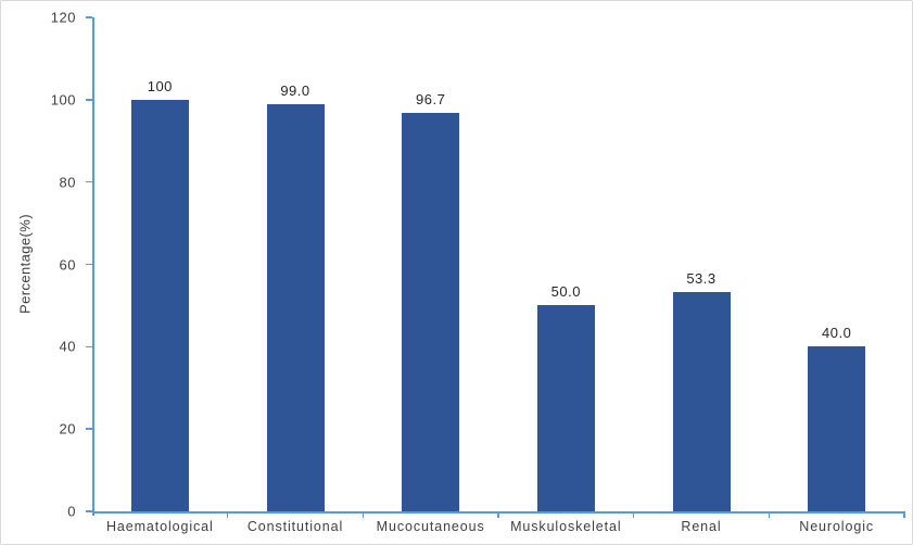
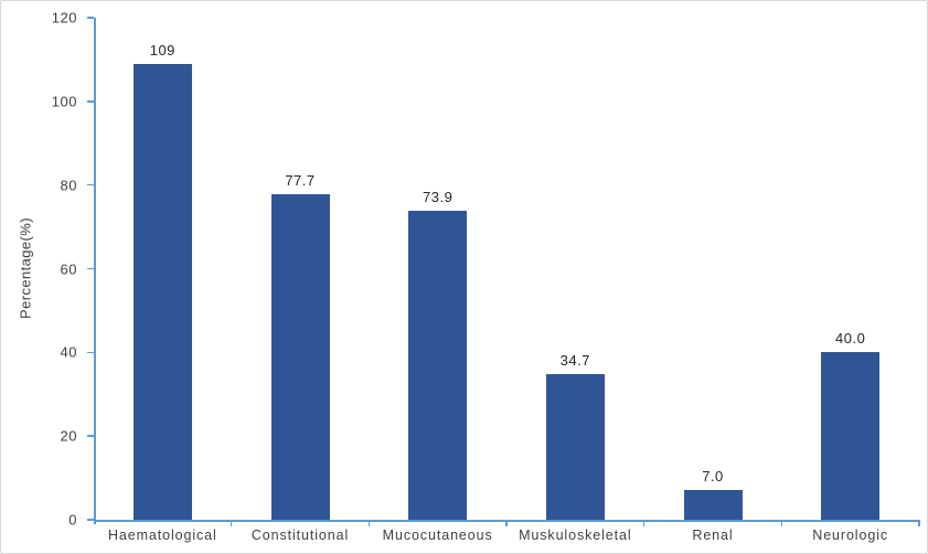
Haematological: 100 -> 109
Constitutional: 99.0 -> 77.7
Mucocutaneous: 96.7 -> 73.9
Muskuloskeletal: 50.0 -> 34.7
Renal: 53.3 -> 7.0
